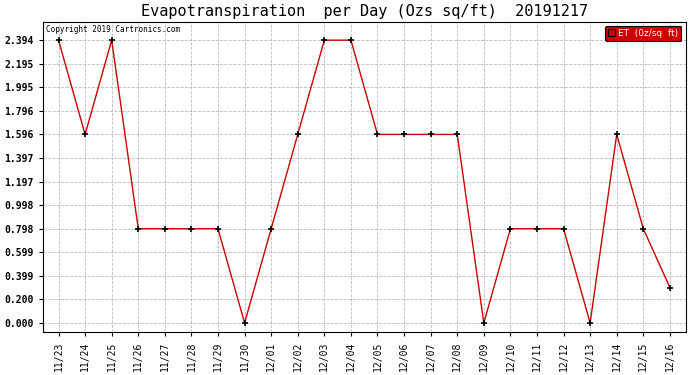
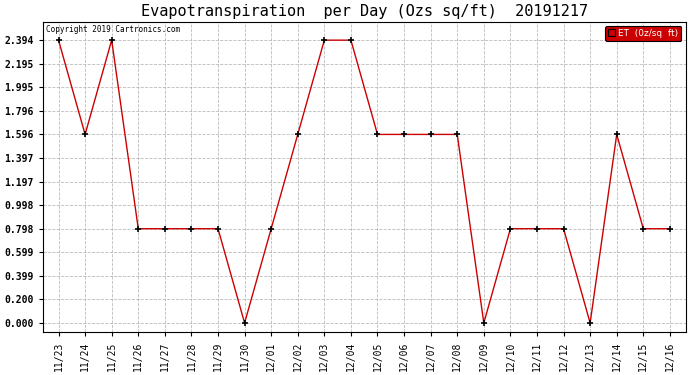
12/16: 0.30 -> 0.80
